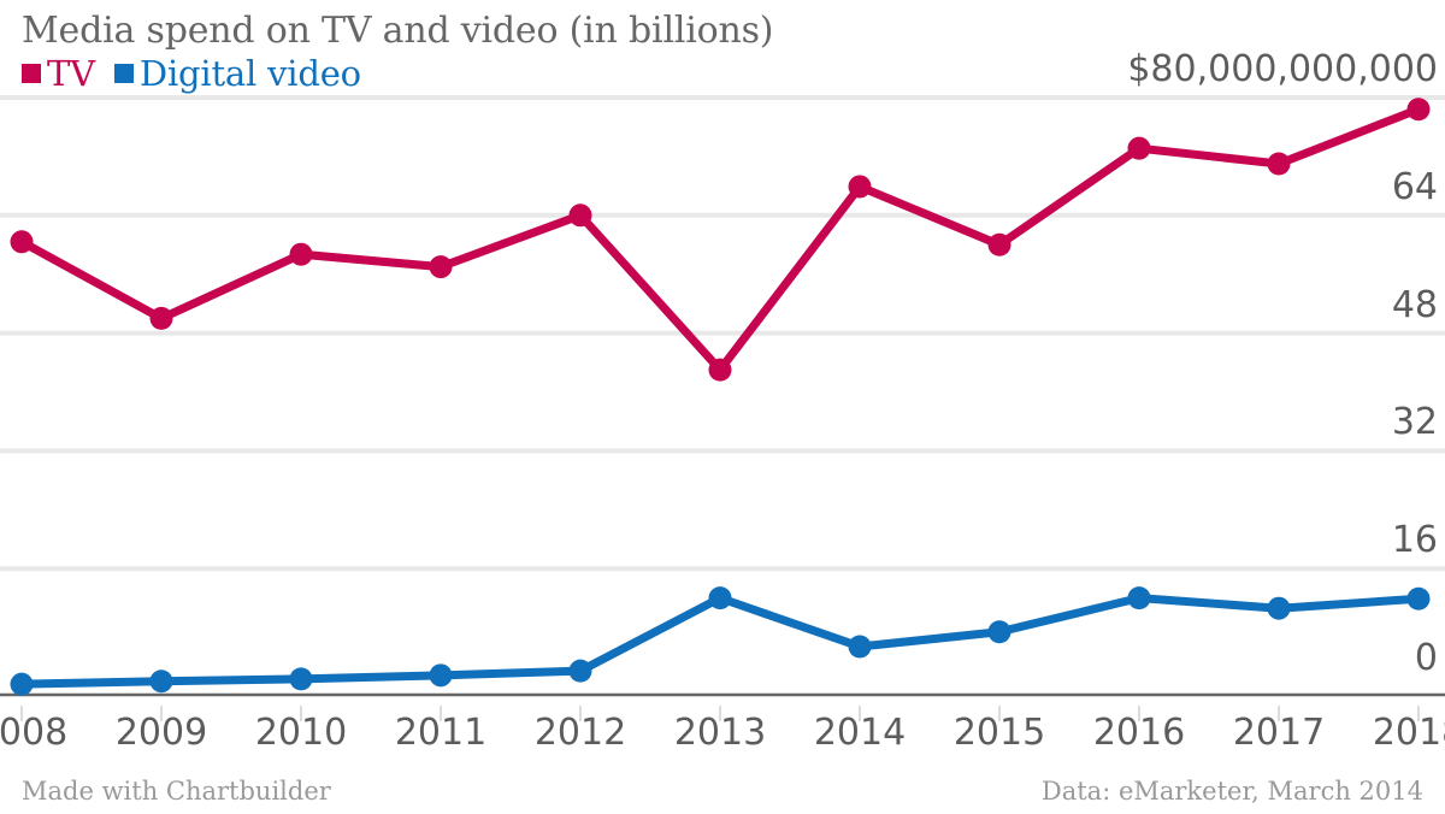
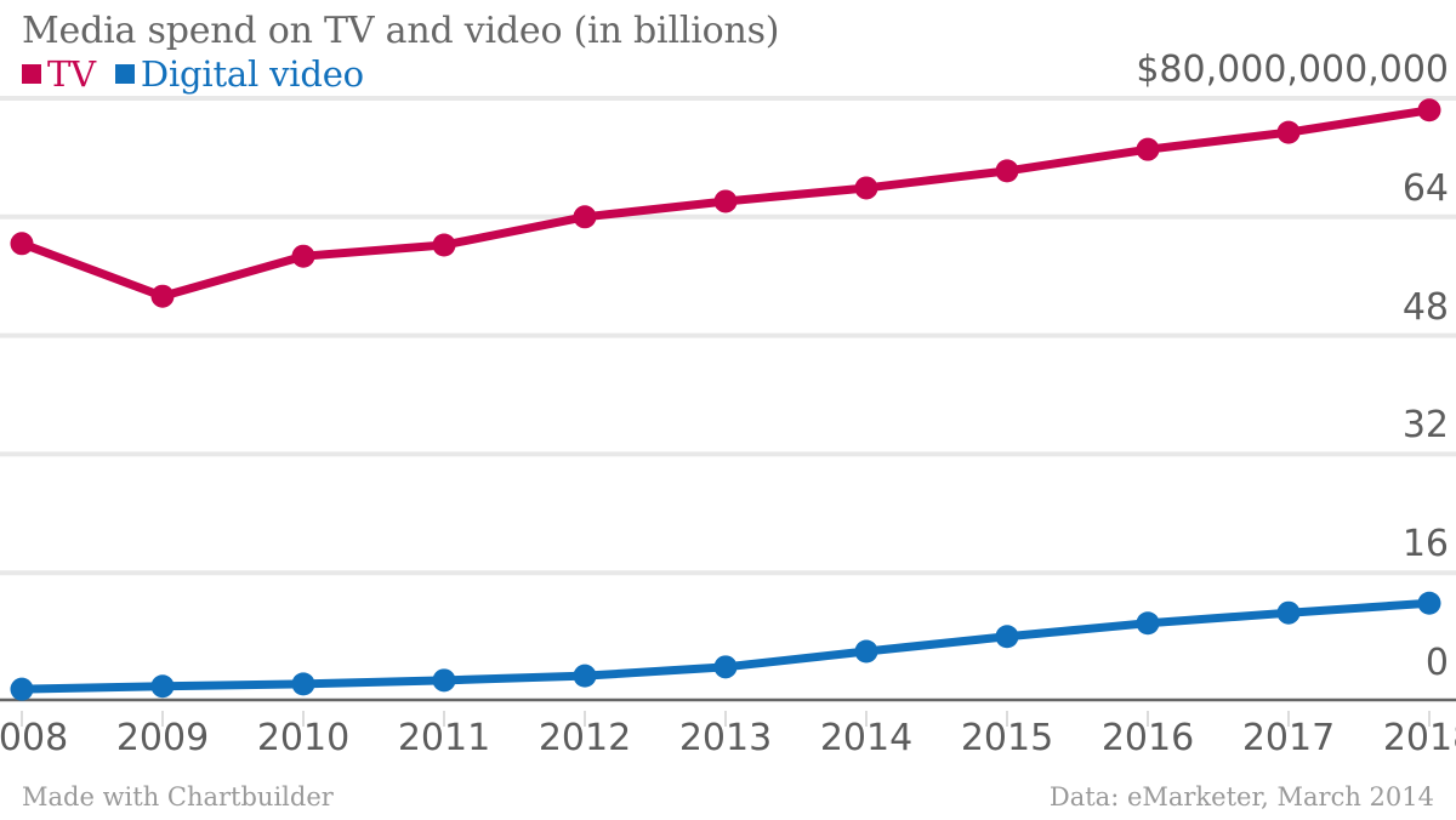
TV/2009: 50 -> 53
TV/2011: 57 -> 60
TV/2013: 43 -> 66
Digital video/2013: 12 -> 3
TV/2015: 60 -> 70
Digital video/2016: 12 -> 9
TV/2017: 71 -> 75
